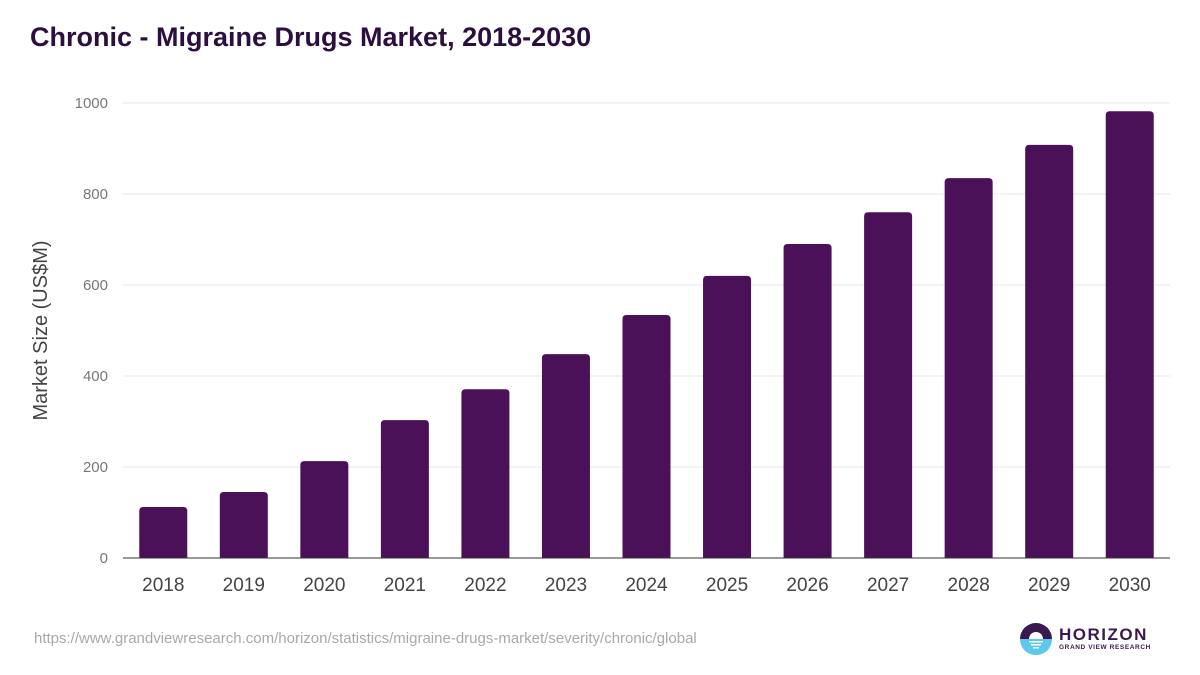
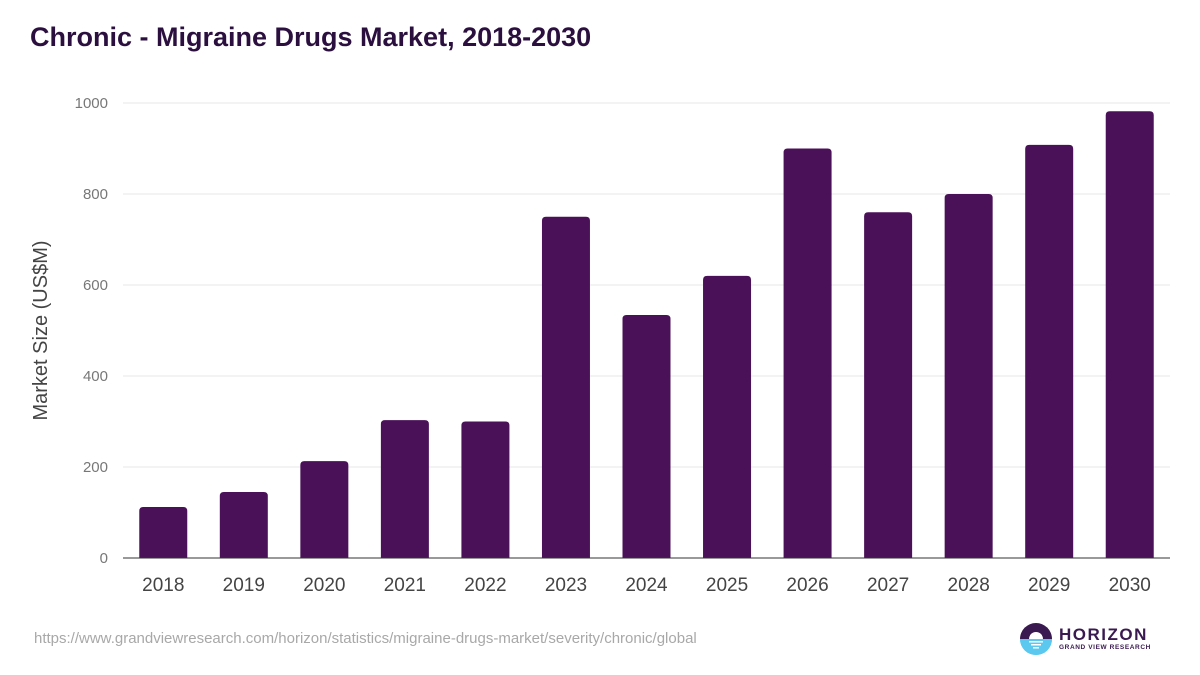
2022: 370 -> 300
2023: 450 -> 750
2026: 690 -> 900
2028: 840 -> 800
